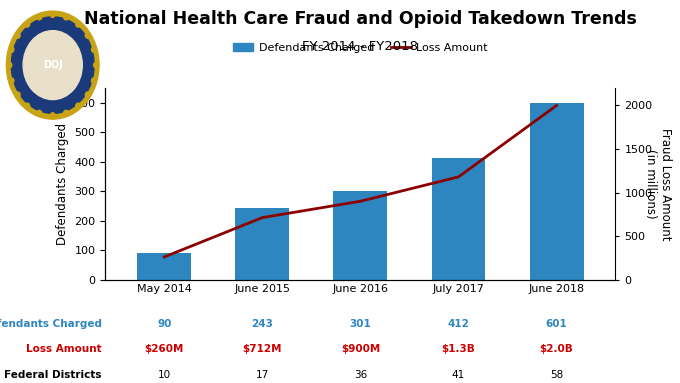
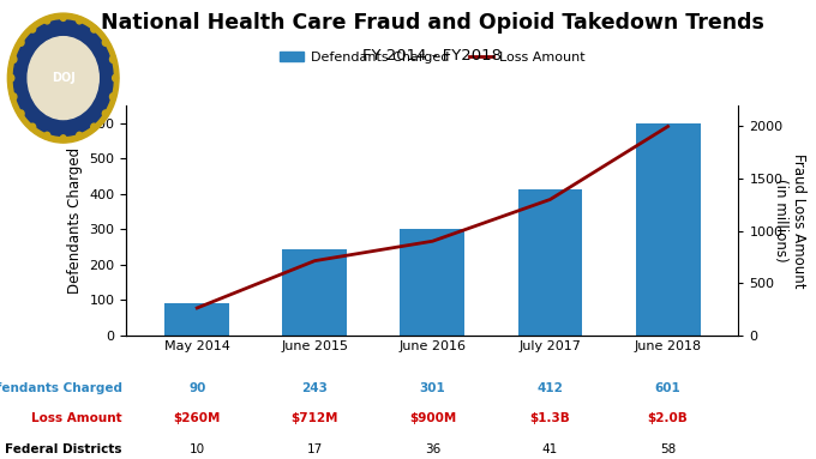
Loss Amount/July 2017: 1180 -> 1300
